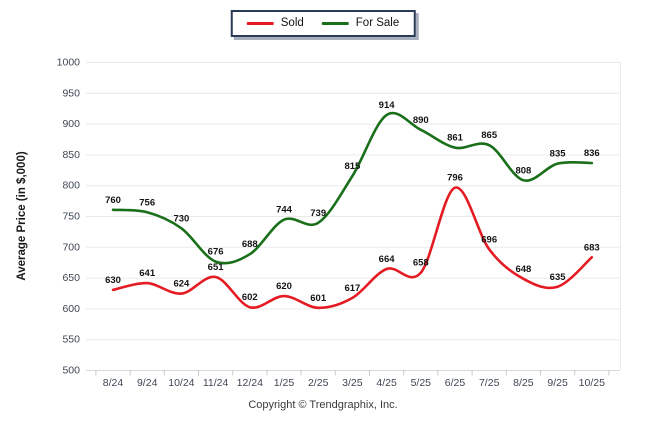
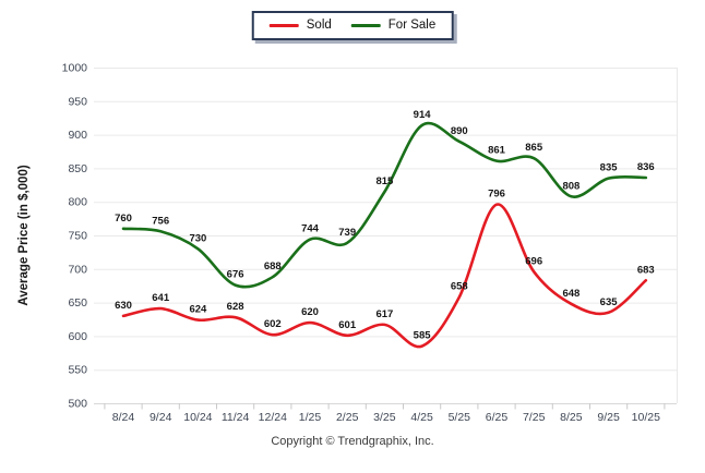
Sold/11/24: 651 -> 628
Sold/4/25: 664 -> 585
